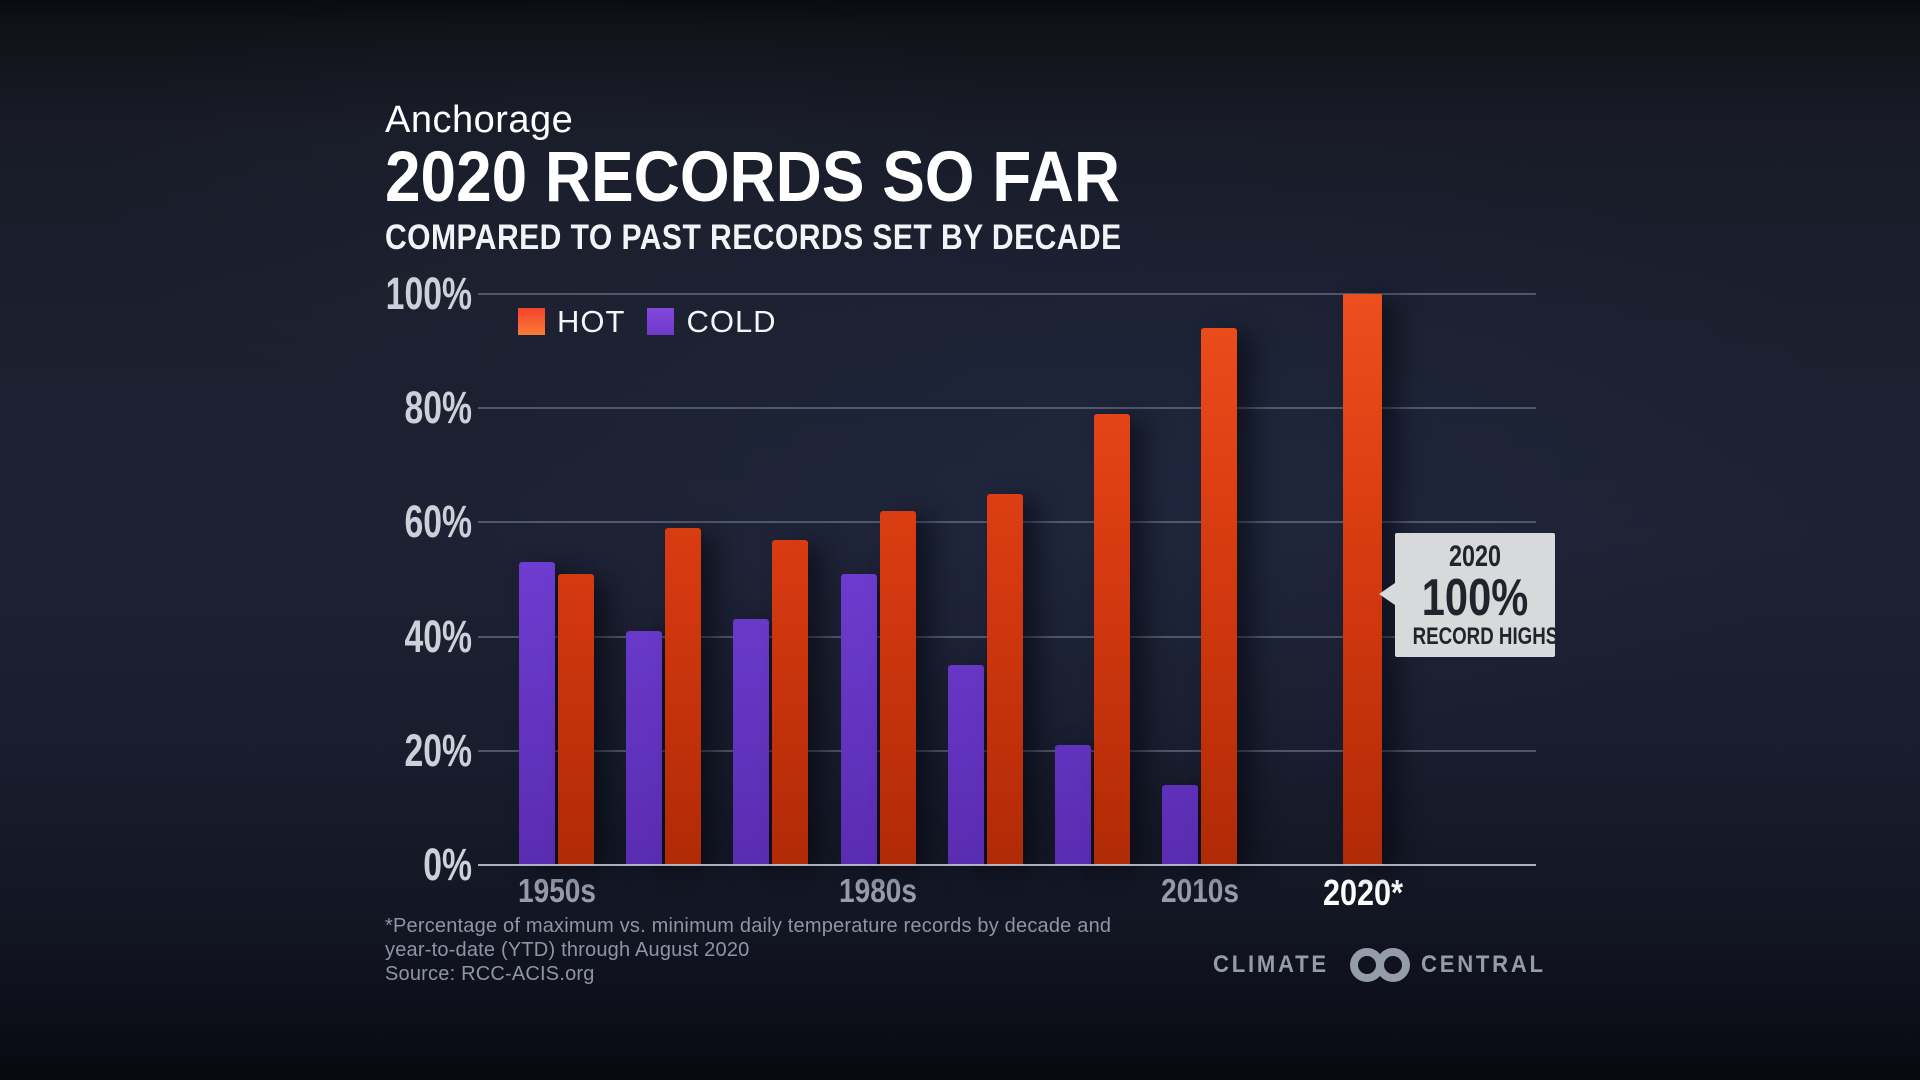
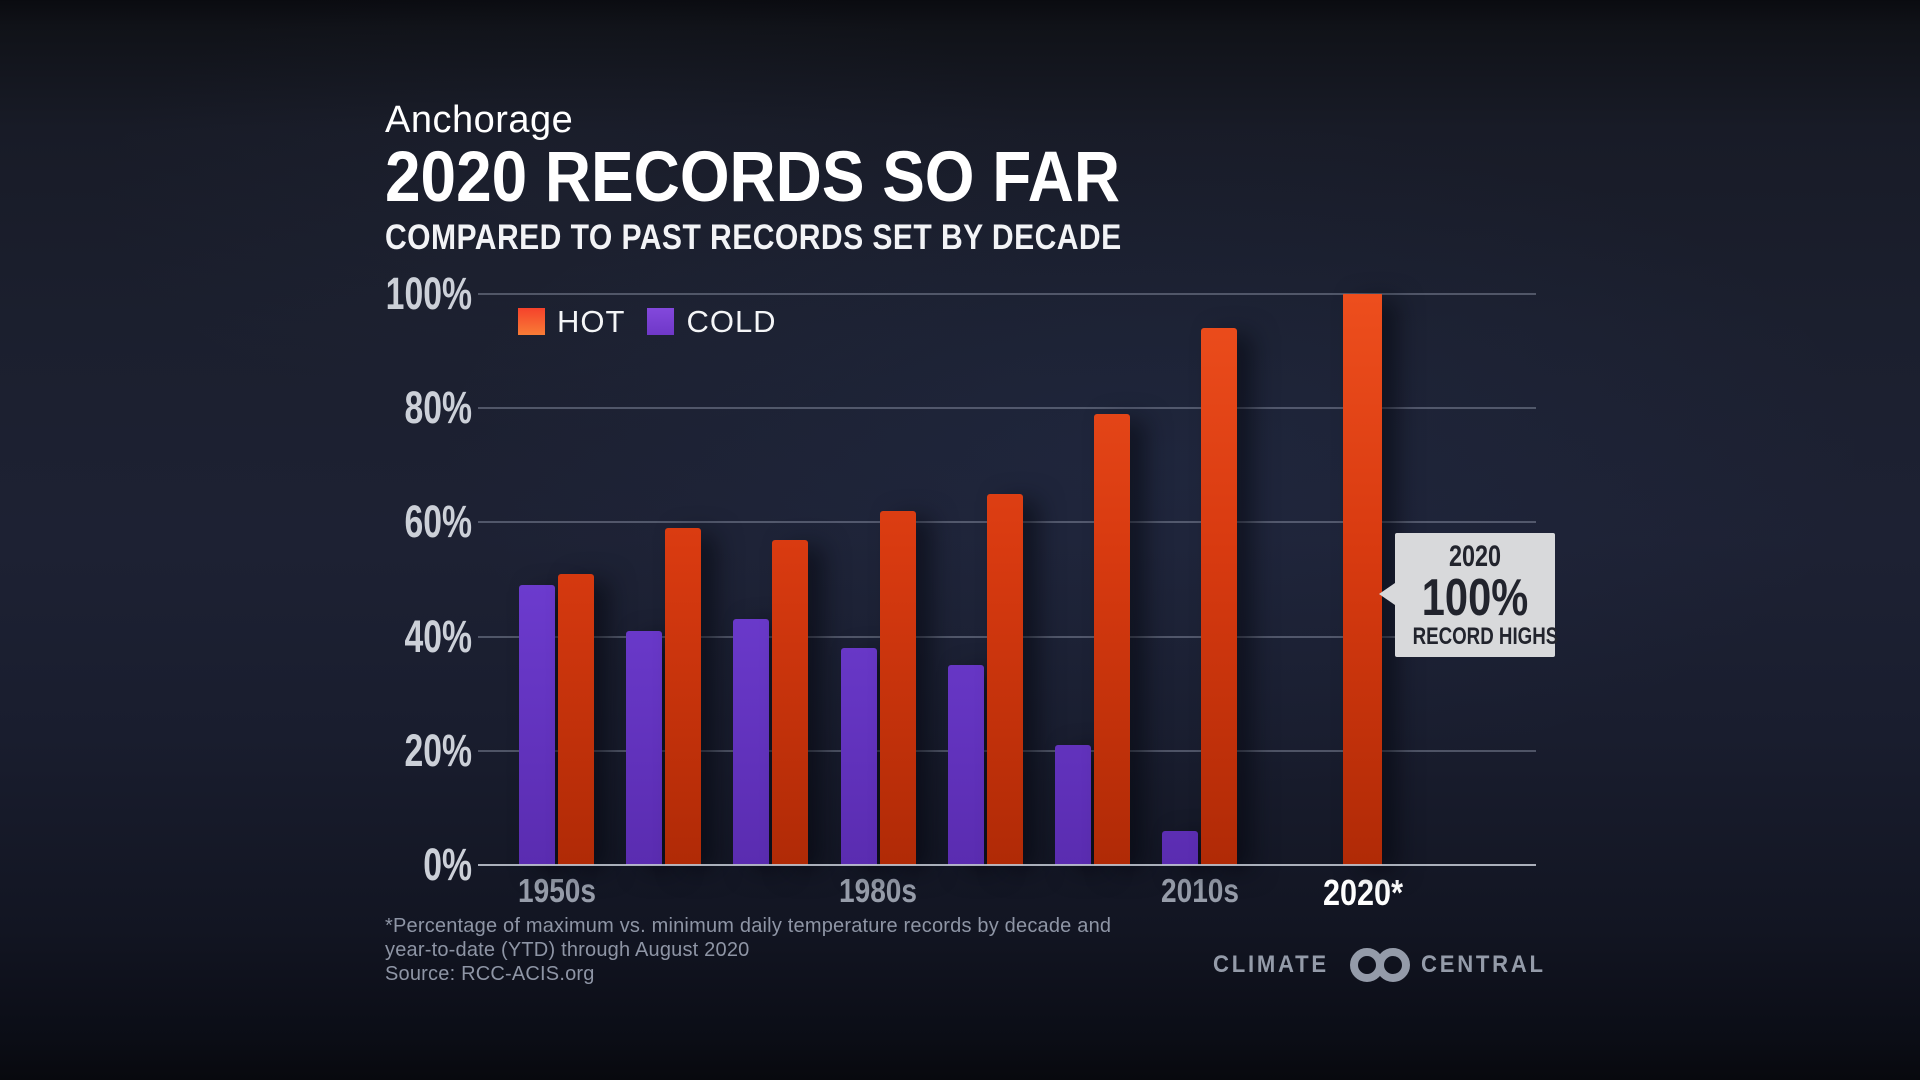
COLD/1950s: 53% -> 49%
COLD/1980s: 51% -> 38%
COLD/2010s: 14% -> 6%
